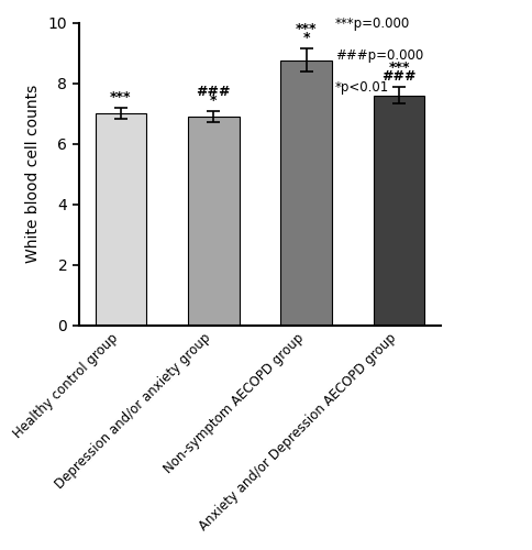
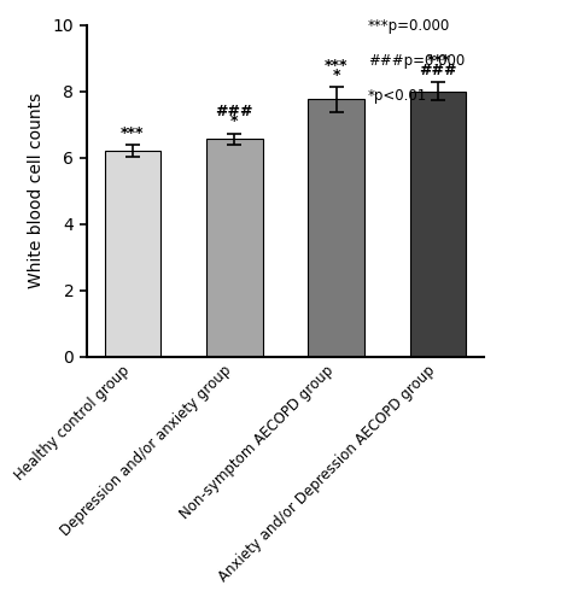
Healthy control group: 7.00 -> 6.20
Depression and/or anxiety group: 6.90 -> 6.55
Non-symptom AECOPD group: 8.75 -> 7.75
Anxiety and/or Depression AECOPD group: 7.60 -> 8.00
